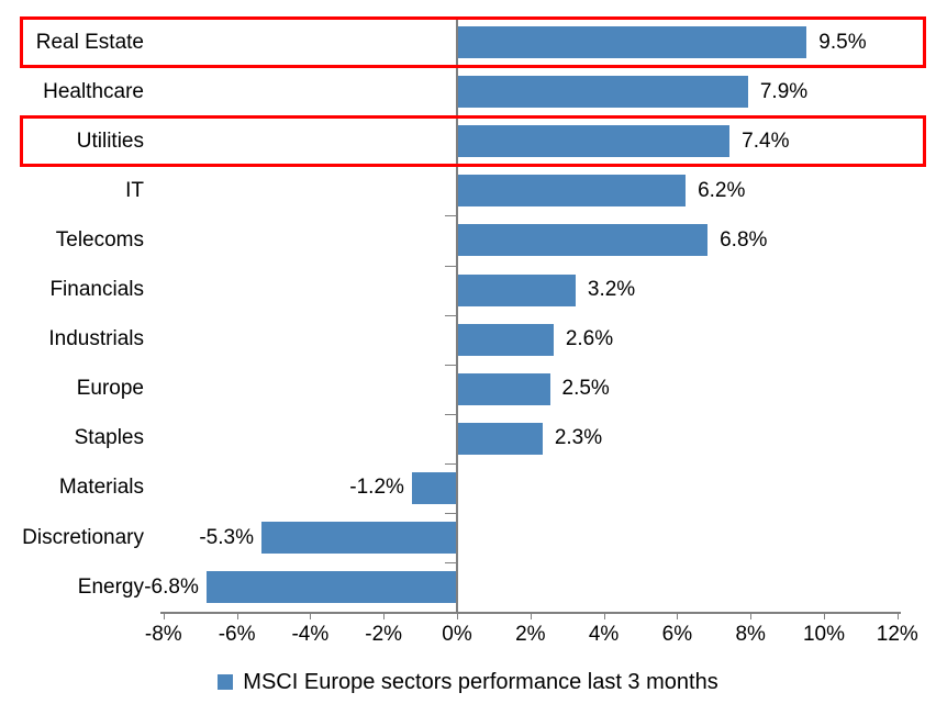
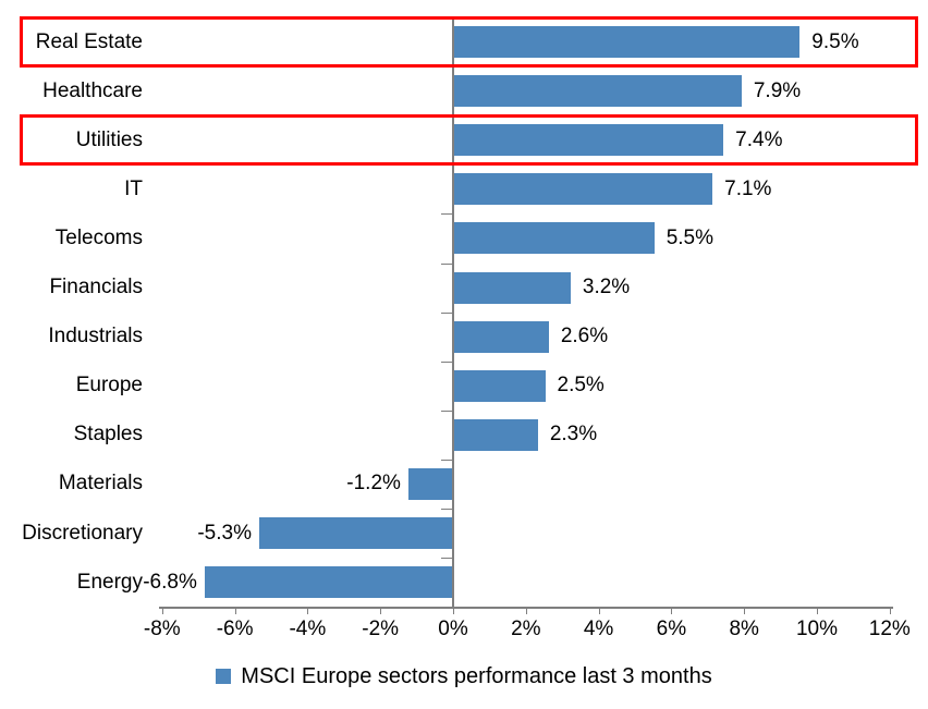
IT: 6.2% -> 7.1%
Telecoms: 6.8% -> 5.5%
